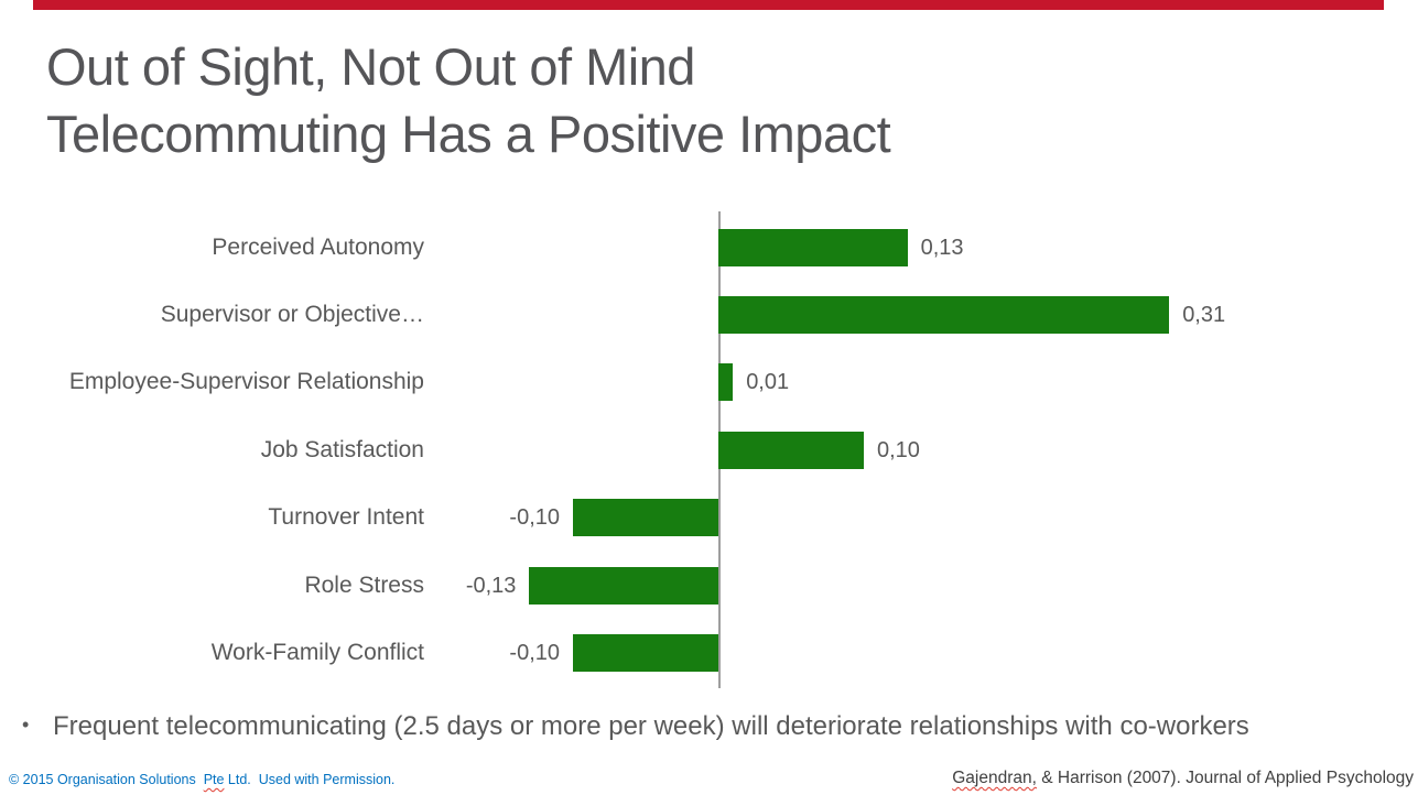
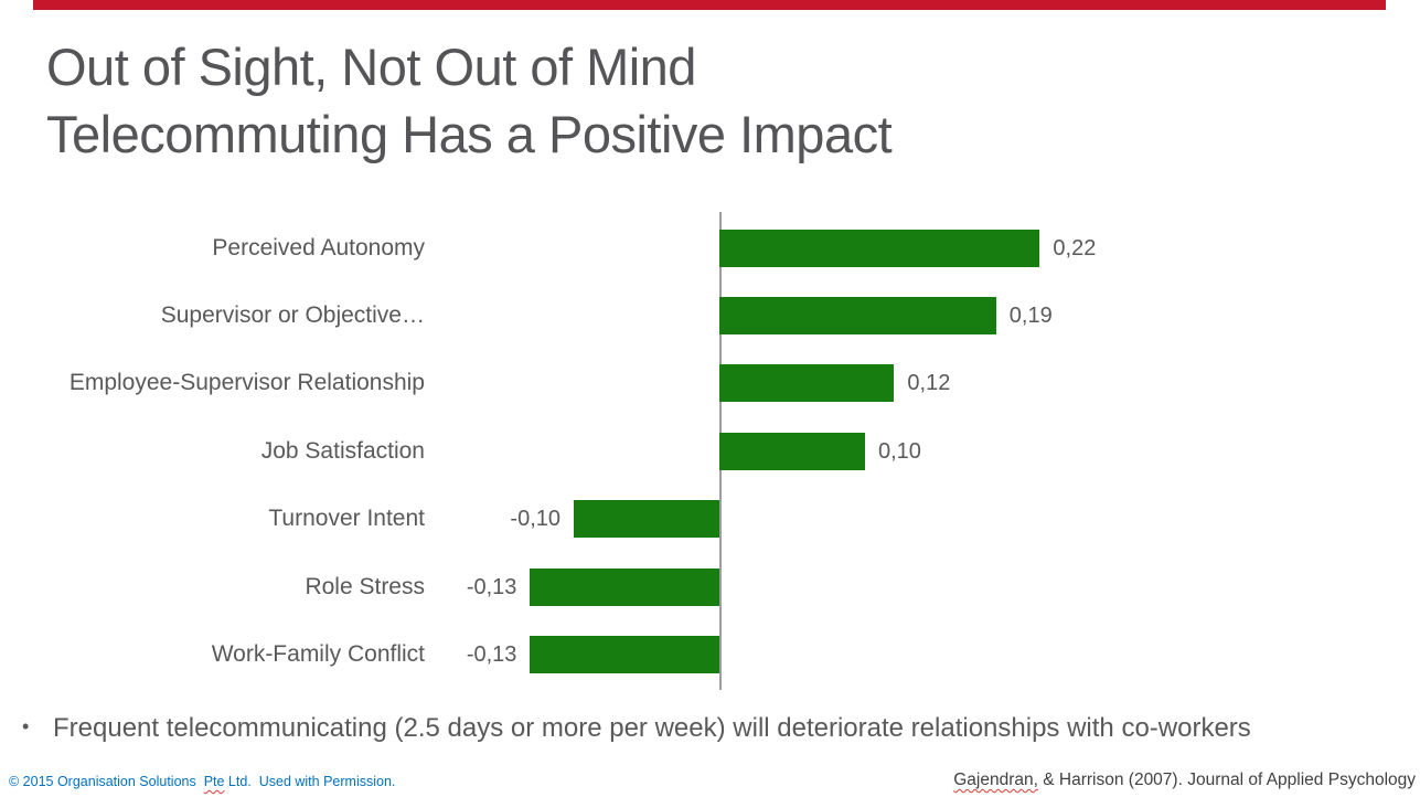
Perceived Autonomy: 0,13 -> 0,22
Supervisor or Objective…: 0,31 -> 0,19
Employee-Supervisor Relationship: 0,01 -> 0,12
Work-Family Conflict: -0,10 -> -0,13
